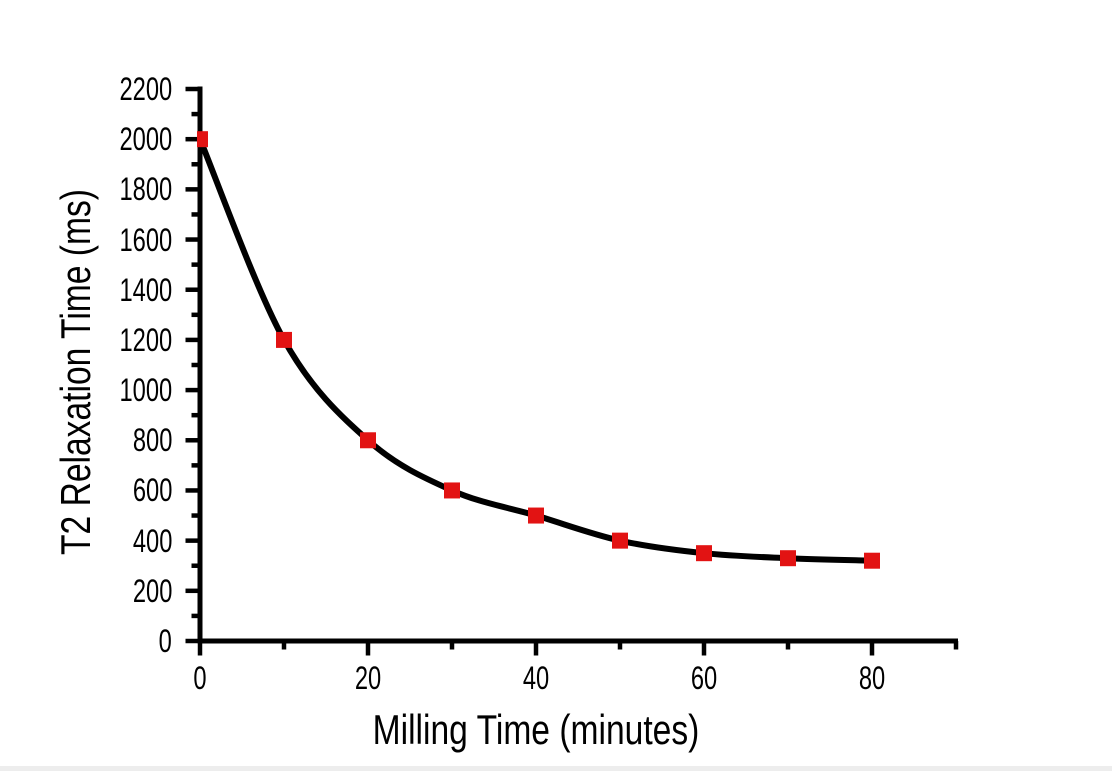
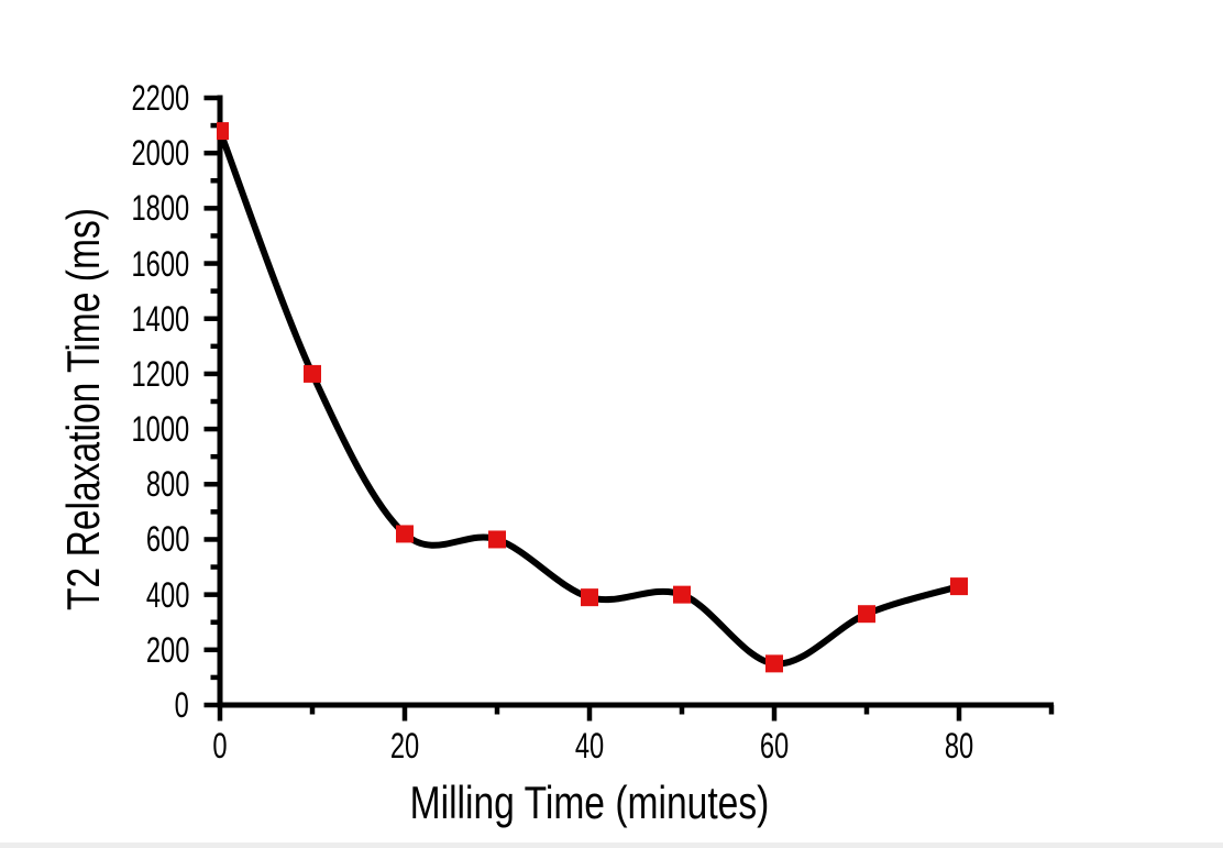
0: 2000 -> 2080
20: 800 -> 620
40: 500 -> 390
60: 350 -> 150
80: 320 -> 430
